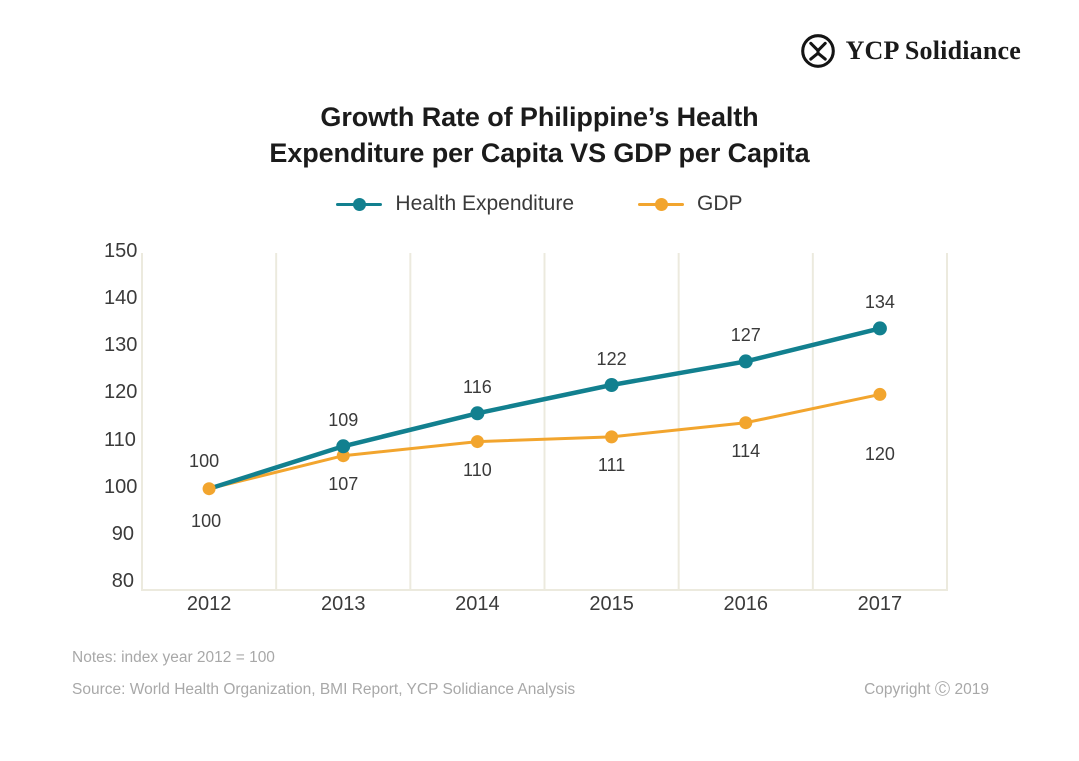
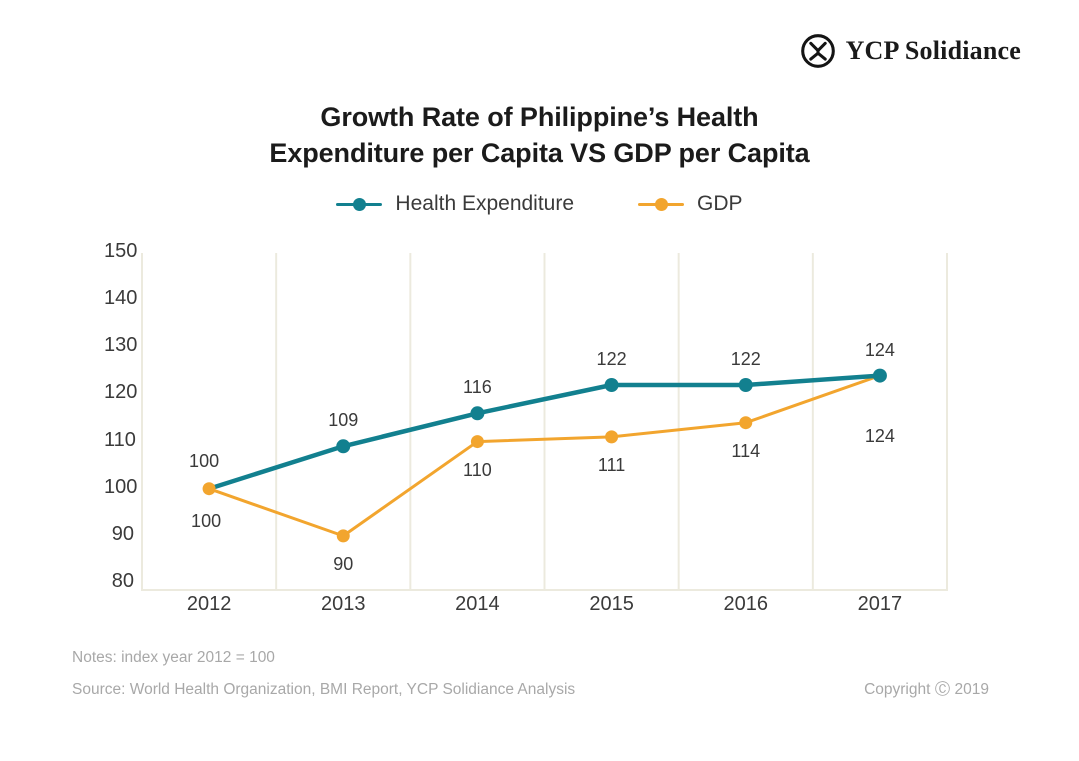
GDP/2013: 107 -> 90
Health Expenditure/2016: 127 -> 122
Health Expenditure/2017: 134 -> 124
GDP/2017: 120 -> 124
